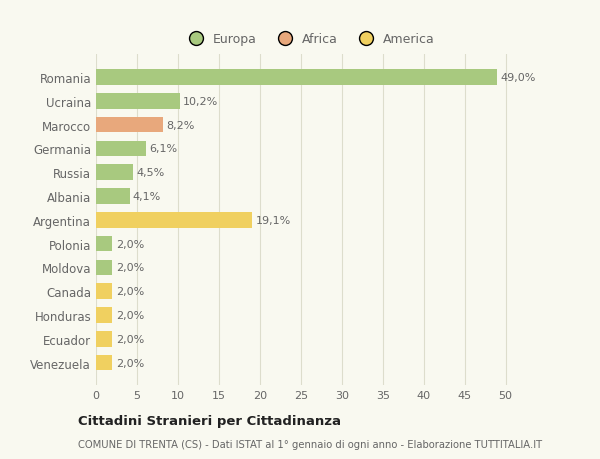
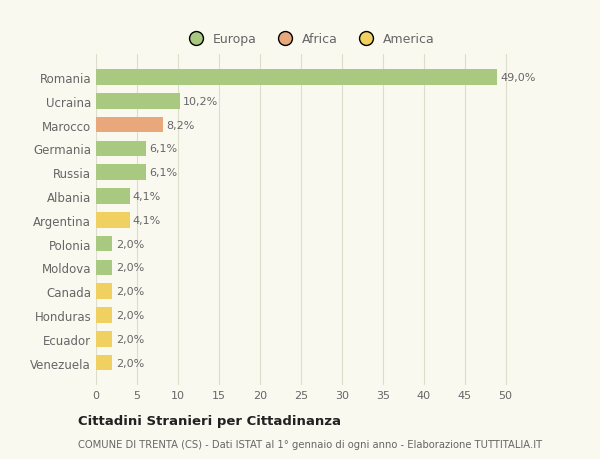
Russia: 4,5% -> 6,1%
Argentina: 19,1% -> 4,1%
